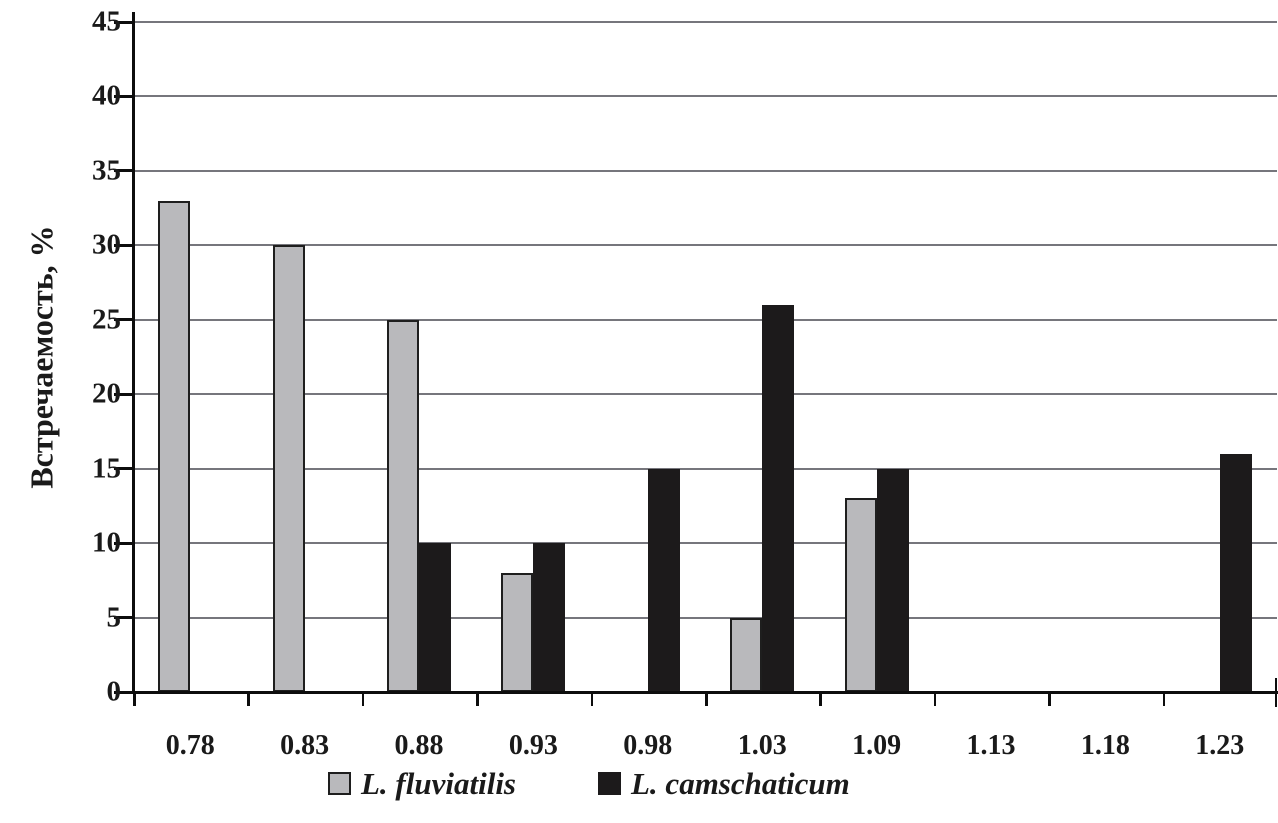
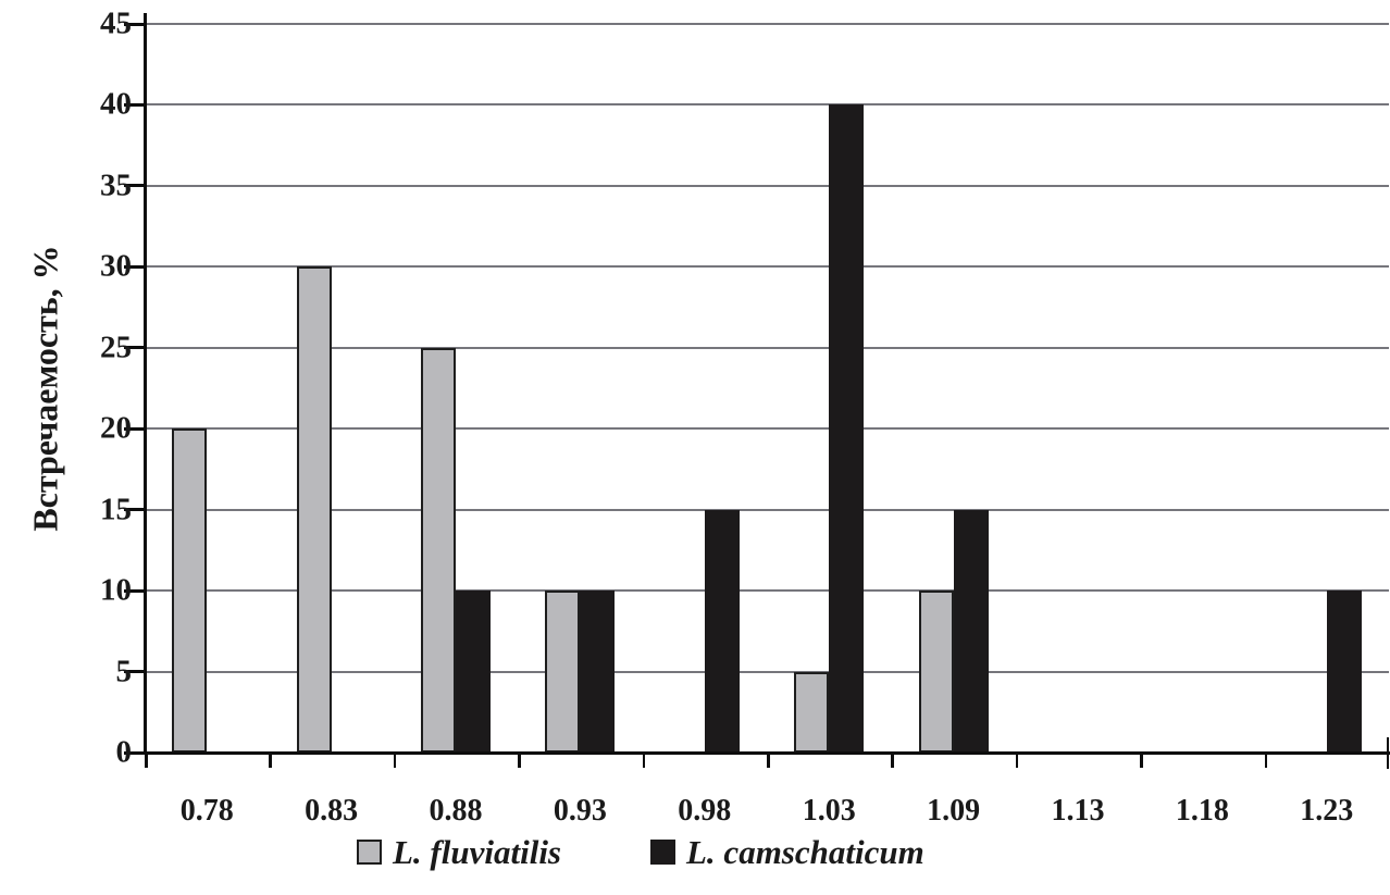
L. fluviatilis/0.78: 33 -> 20
L. fluviatilis/0.93: 8 -> 10
L. camschaticum/1.03: 26 -> 40
L. fluviatilis/1.09: 13 -> 10
L. camschaticum/1.23: 16 -> 10
